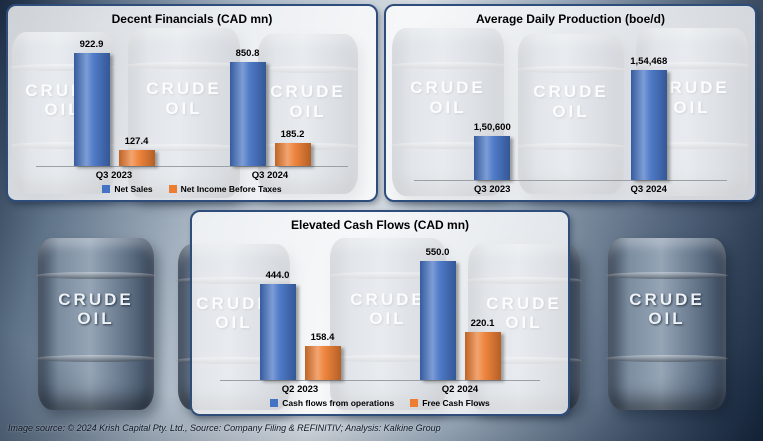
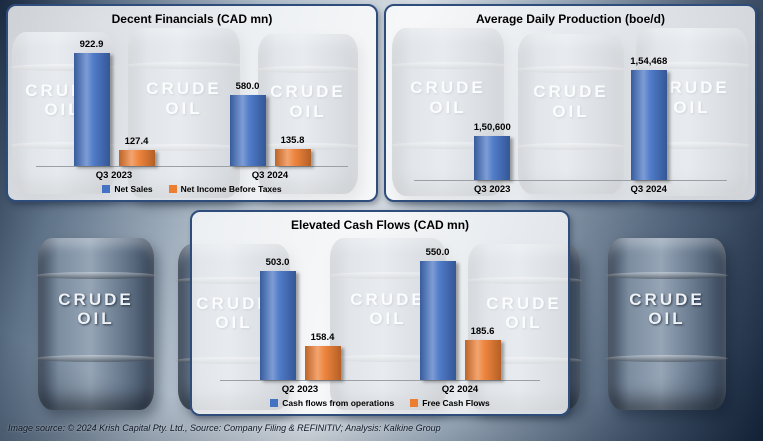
Decent Financials (CAD mn)/Net Sales/Q3 2024: 850.8 -> 580.0
Decent Financials (CAD mn)/Net Income Before Taxes/Q3 2024: 185.2 -> 135.8
Elevated Cash Flows (CAD mn)/Cash flows from operations/Q2 2023: 444.0 -> 503.0
Elevated Cash Flows (CAD mn)/Free Cash Flows/Q2 2024: 220.1 -> 185.6
